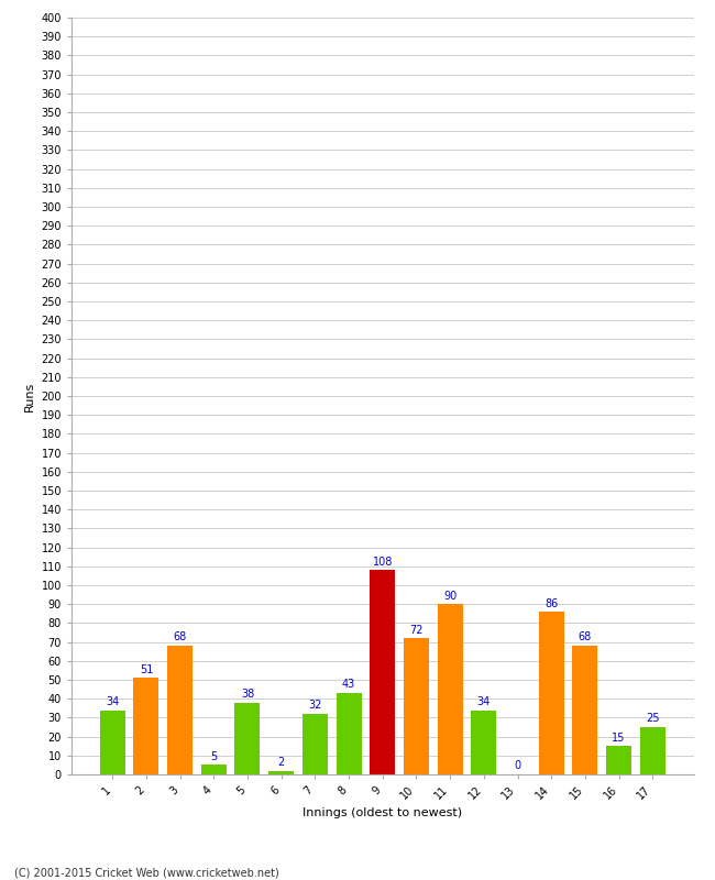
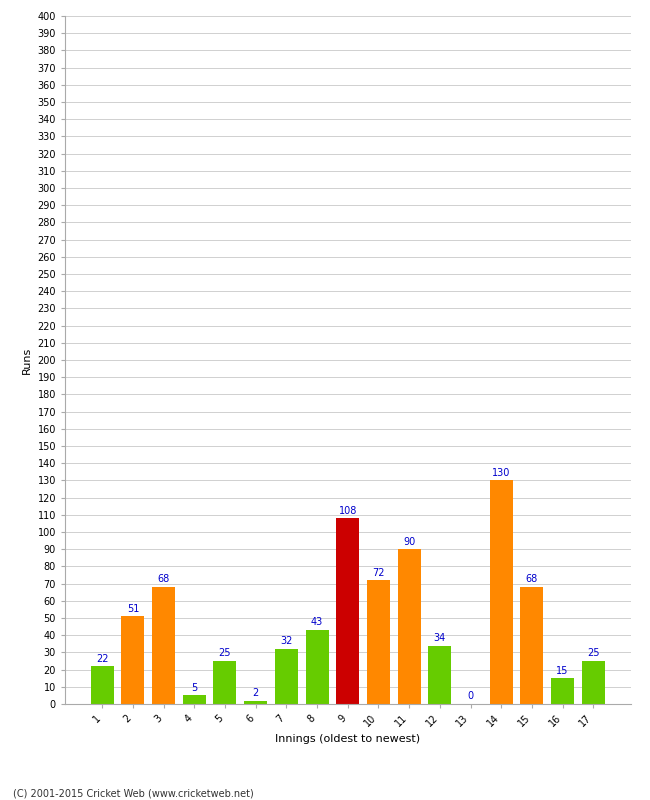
1: 34 -> 22
5: 38 -> 25
14: 86 -> 130
